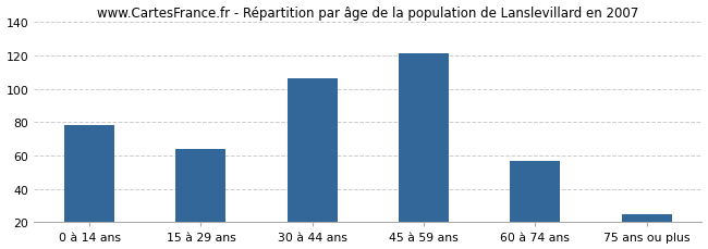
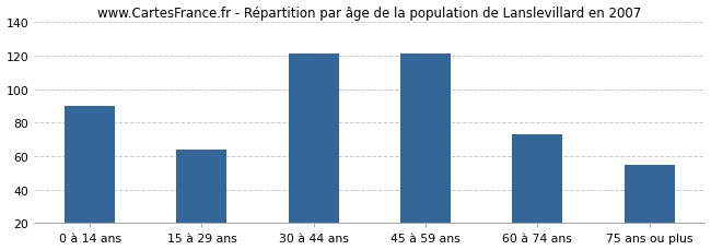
0 à 14 ans: 78 -> 90
30 à 44 ans: 106 -> 121
60 à 74 ans: 57 -> 73
75 ans ou plus: 25 -> 55
